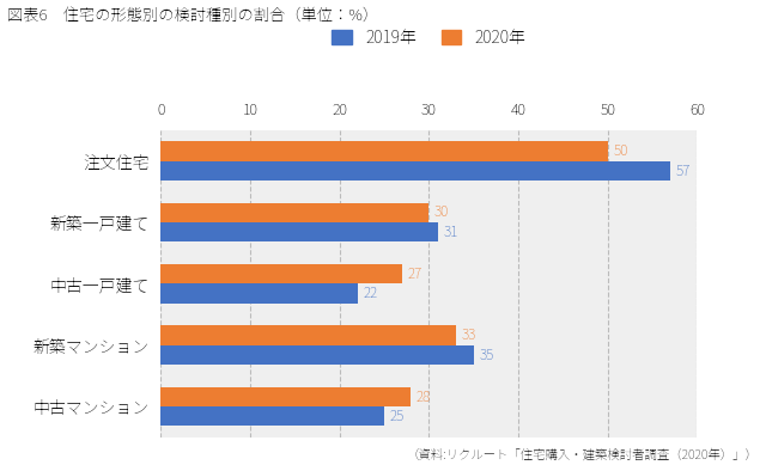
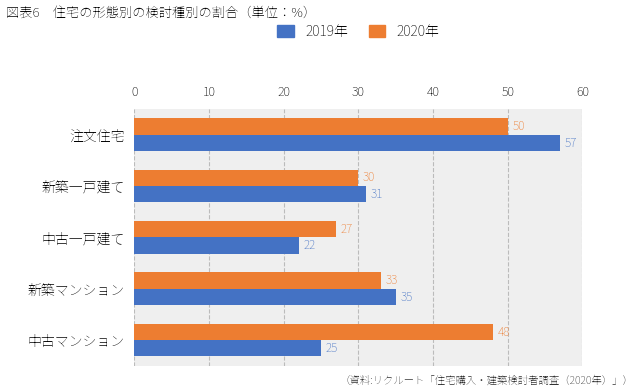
2020年/中古マンション: 28 -> 48
